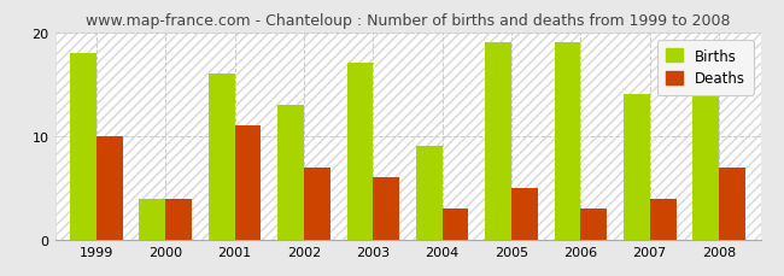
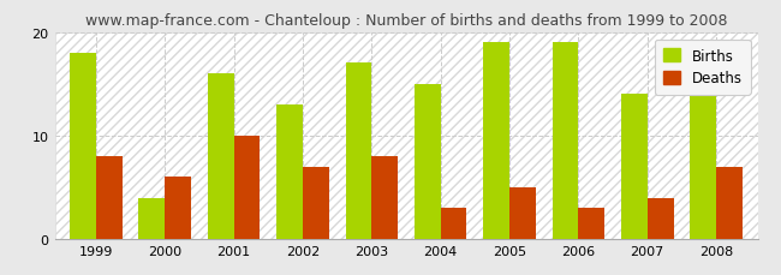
Deaths/1999: 10 -> 8
Deaths/2000: 4 -> 6
Deaths/2001: 11 -> 10
Deaths/2003: 6 -> 8
Births/2004: 9 -> 15
